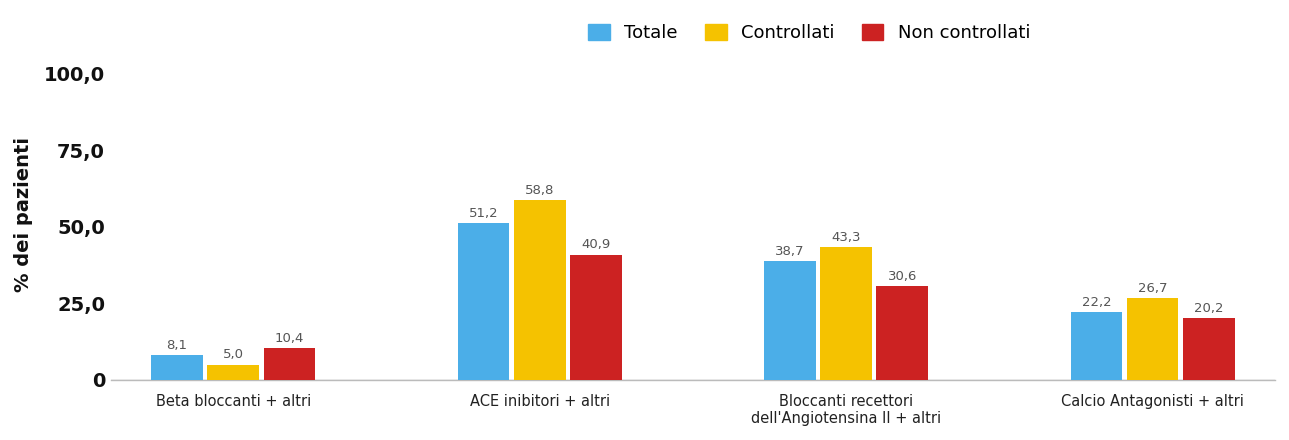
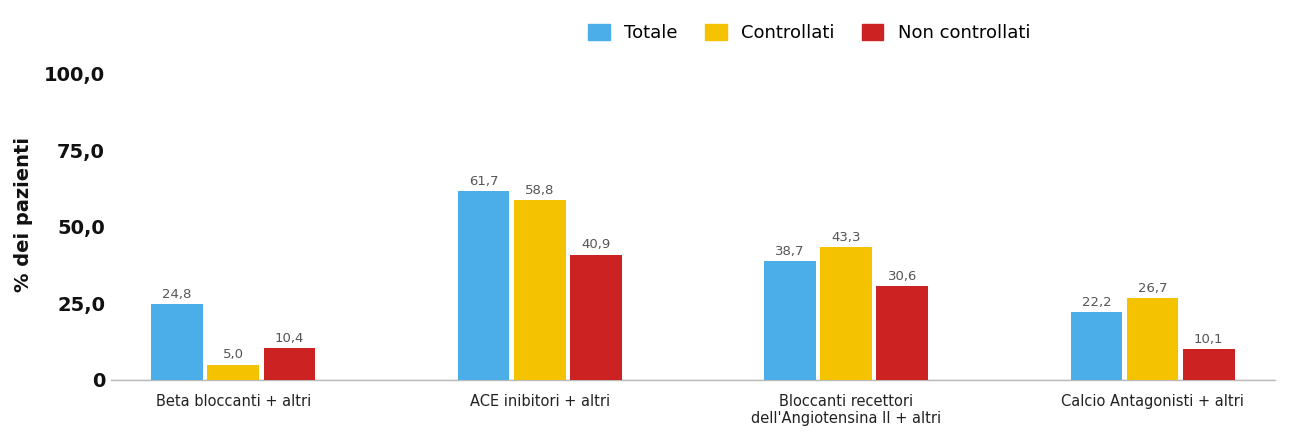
Totale/Beta bloccanti + altri: 8,1 -> 24,8
Totale/ACE inibitori + altri: 51,2 -> 61,7
Non controllati/Calcio Antagonisti + altri: 20,2 -> 10,1
